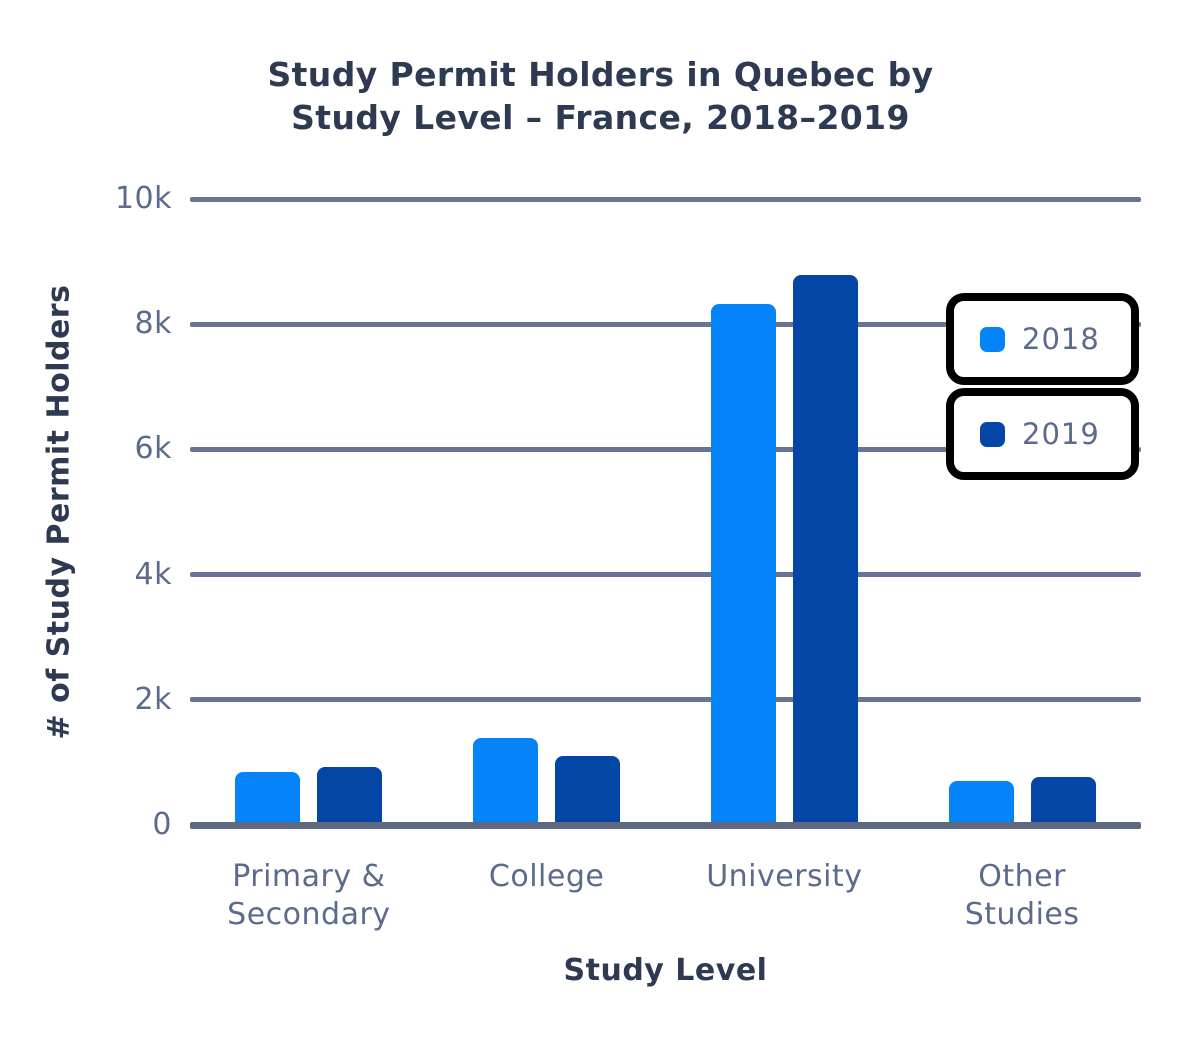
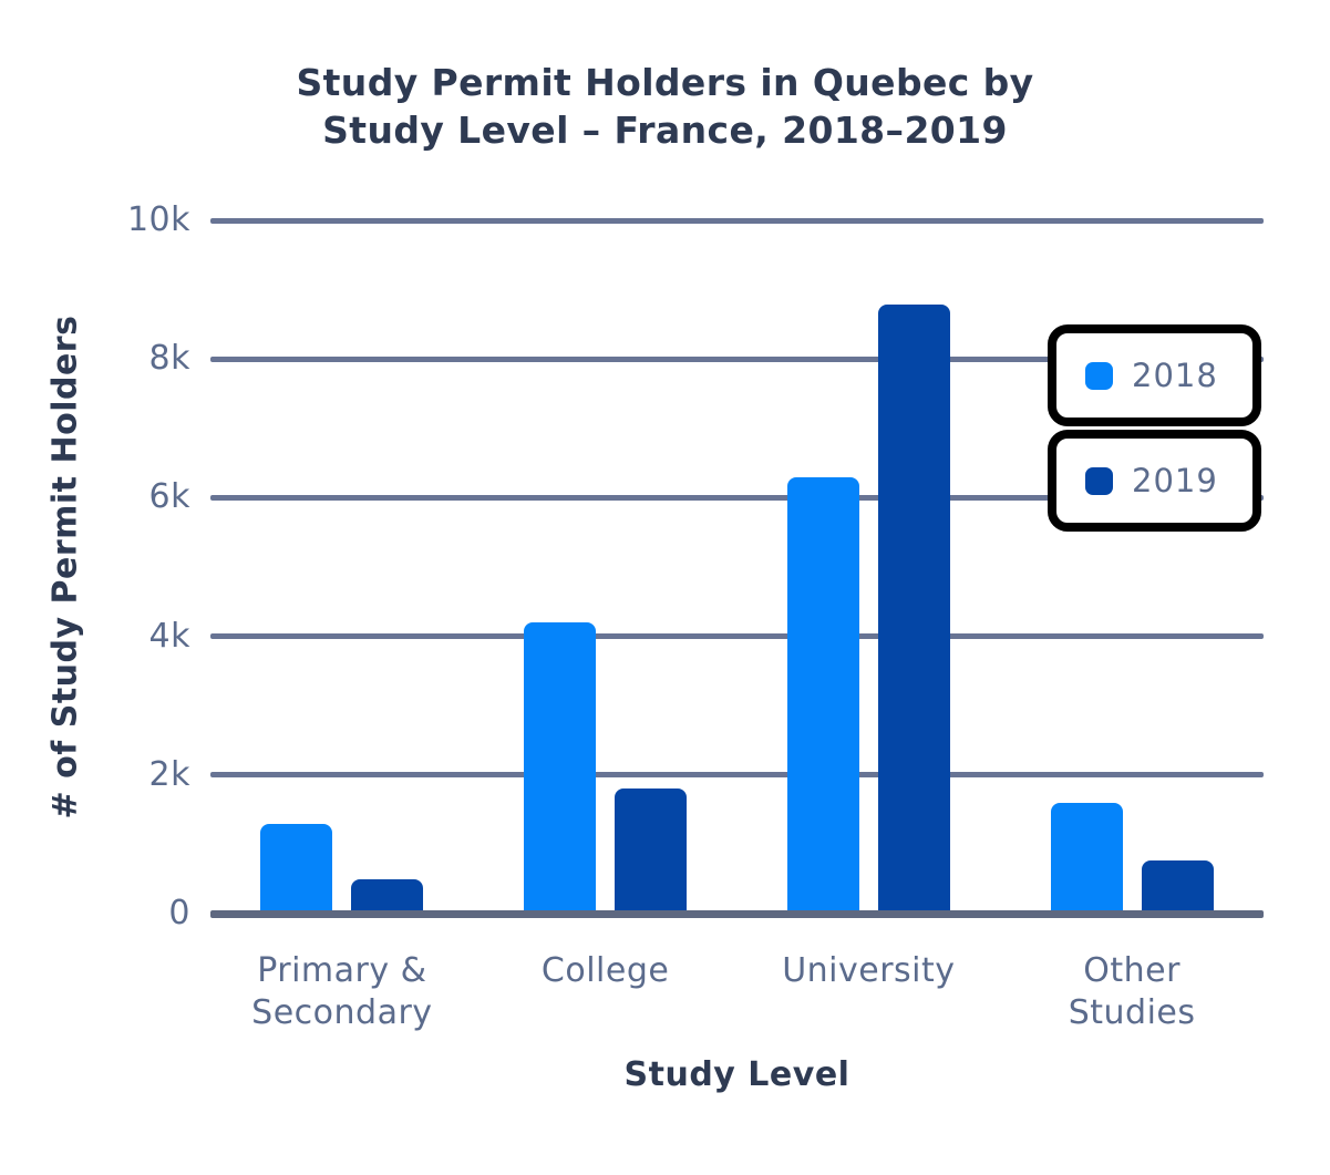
2018/Primary & Secondary: 0.8k -> 1.3k
2019/Primary & Secondary: 0.9k -> 0.5k
2018/College: 1.4k -> 4.2k
2019/College: 1.1k -> 1.8k
2018/University: 8.3k -> 6.3k
2018/Other Studies: 0.7k -> 1.6k
